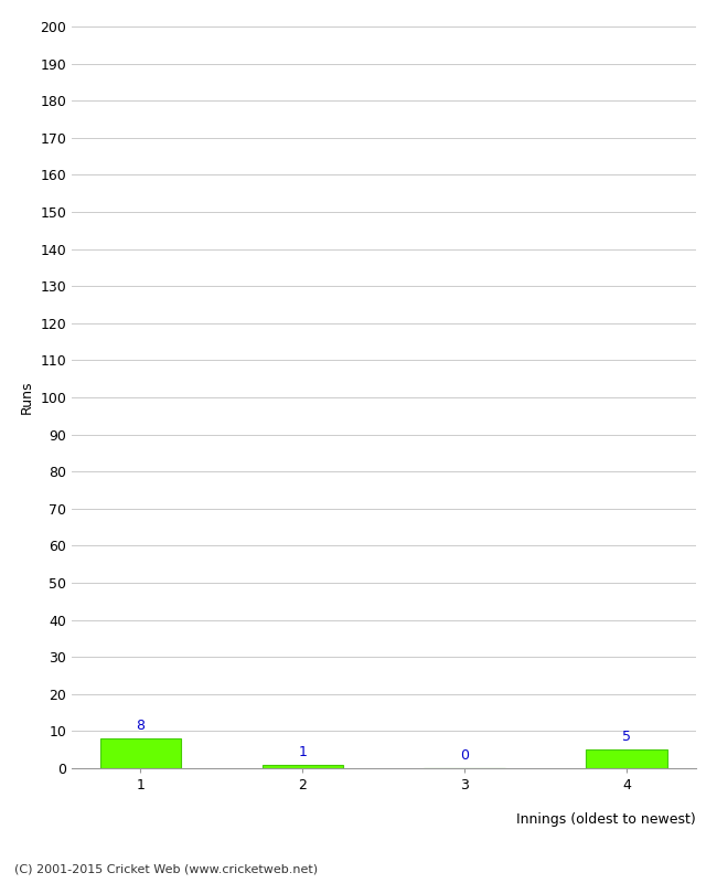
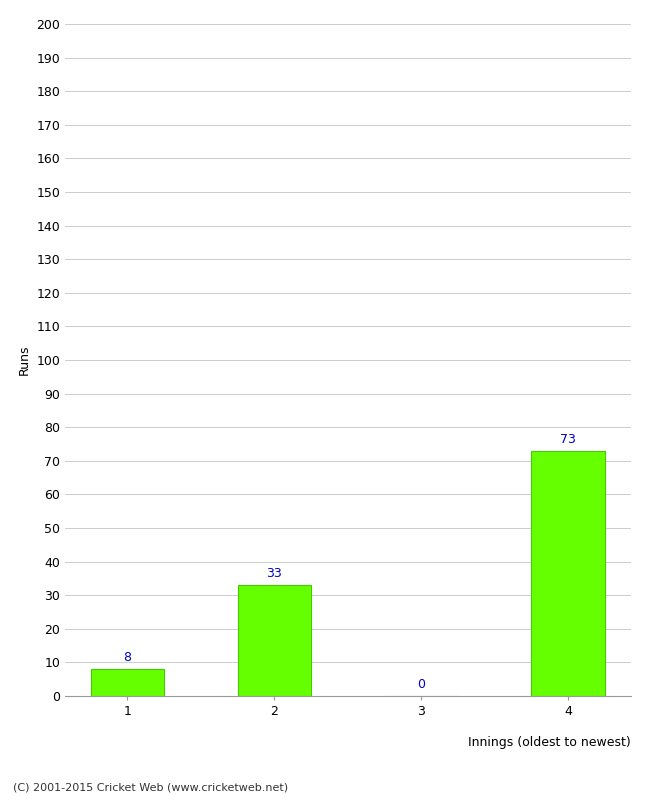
2: 1 -> 33
4: 5 -> 73
